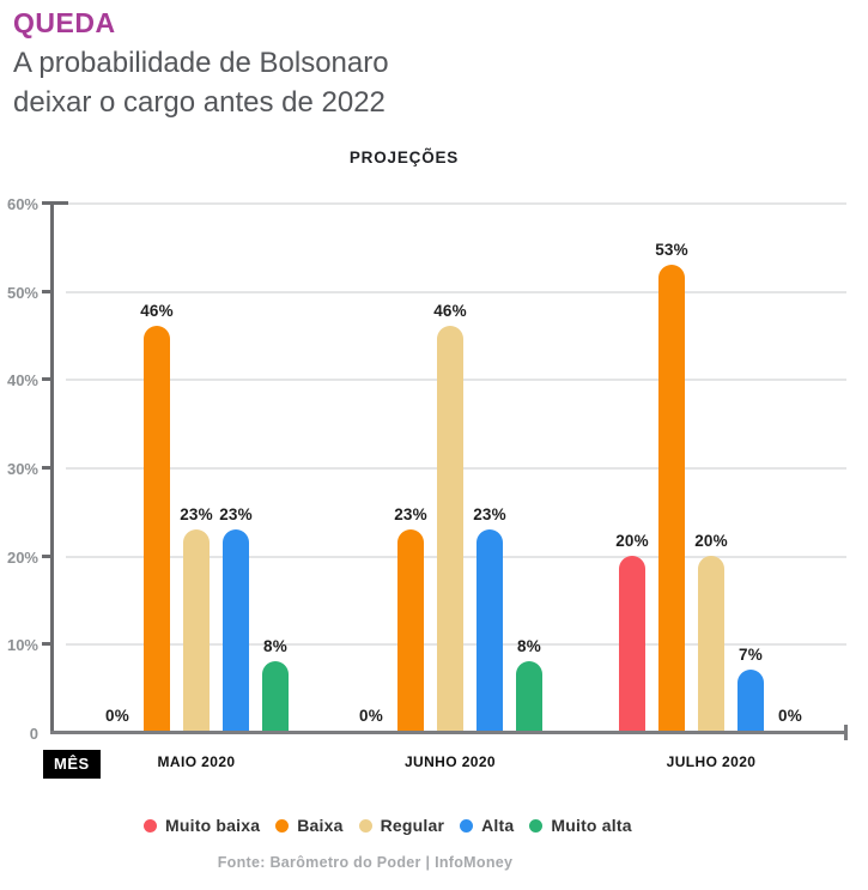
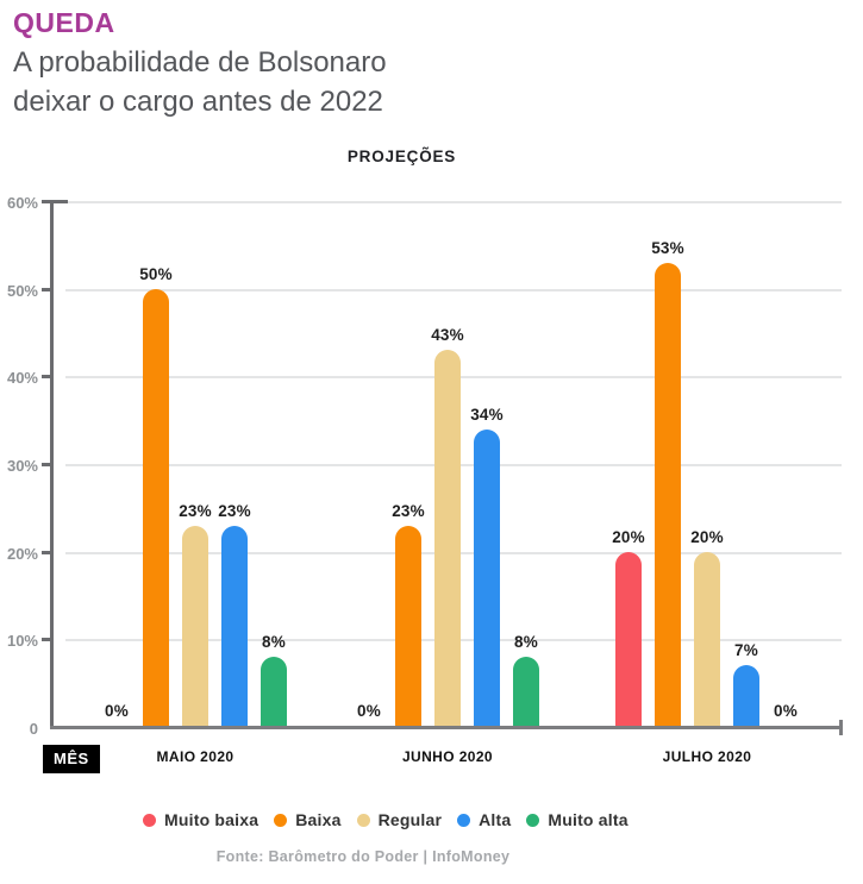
Baixa/MAIO 2020: 46% -> 50%
Regular/JUNHO 2020: 46% -> 43%
Alta/JUNHO 2020: 23% -> 34%
